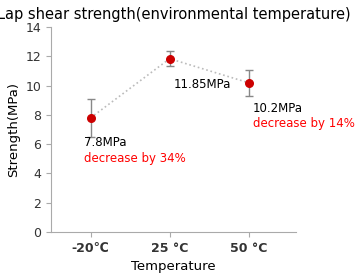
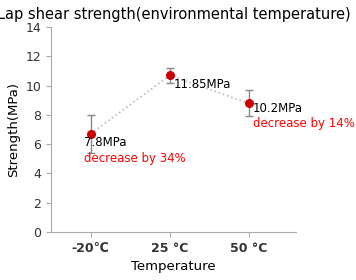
-20℃: 7.8 -> 6.7
25 °C: 11.8 -> 10.7
50 °C: 10.2 -> 8.8
